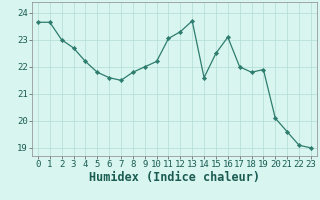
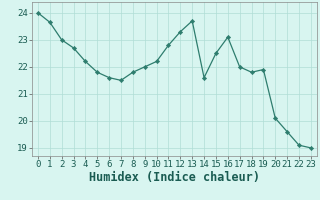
0: 23.65 -> 24.00
11: 23.05 -> 22.80
